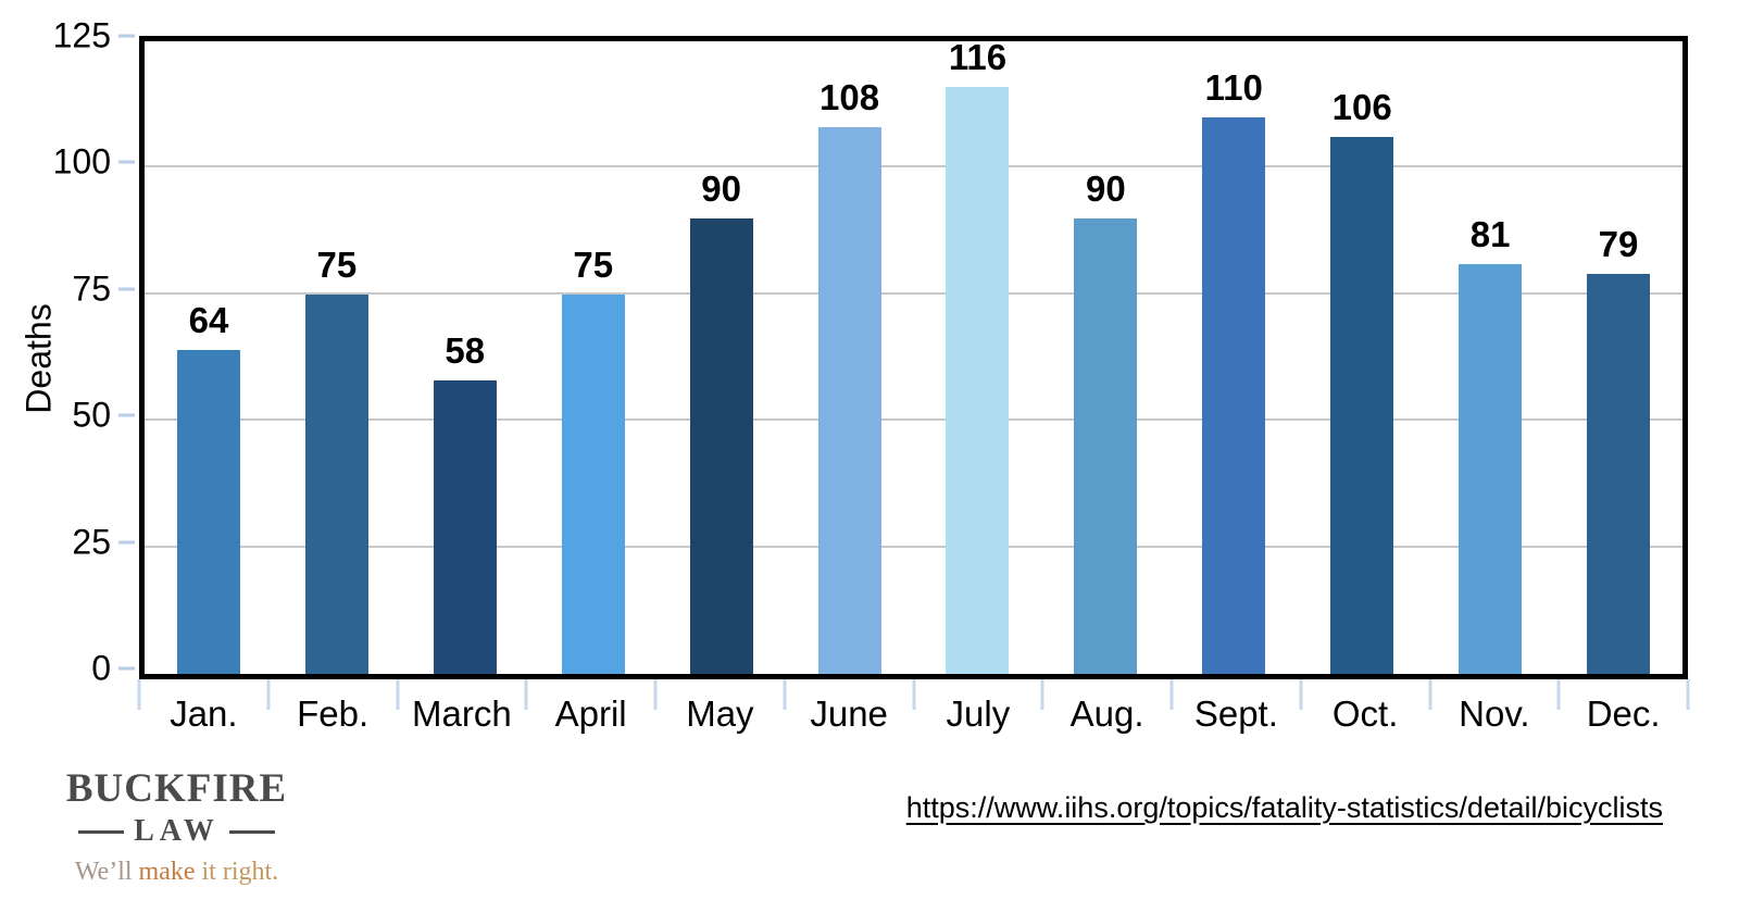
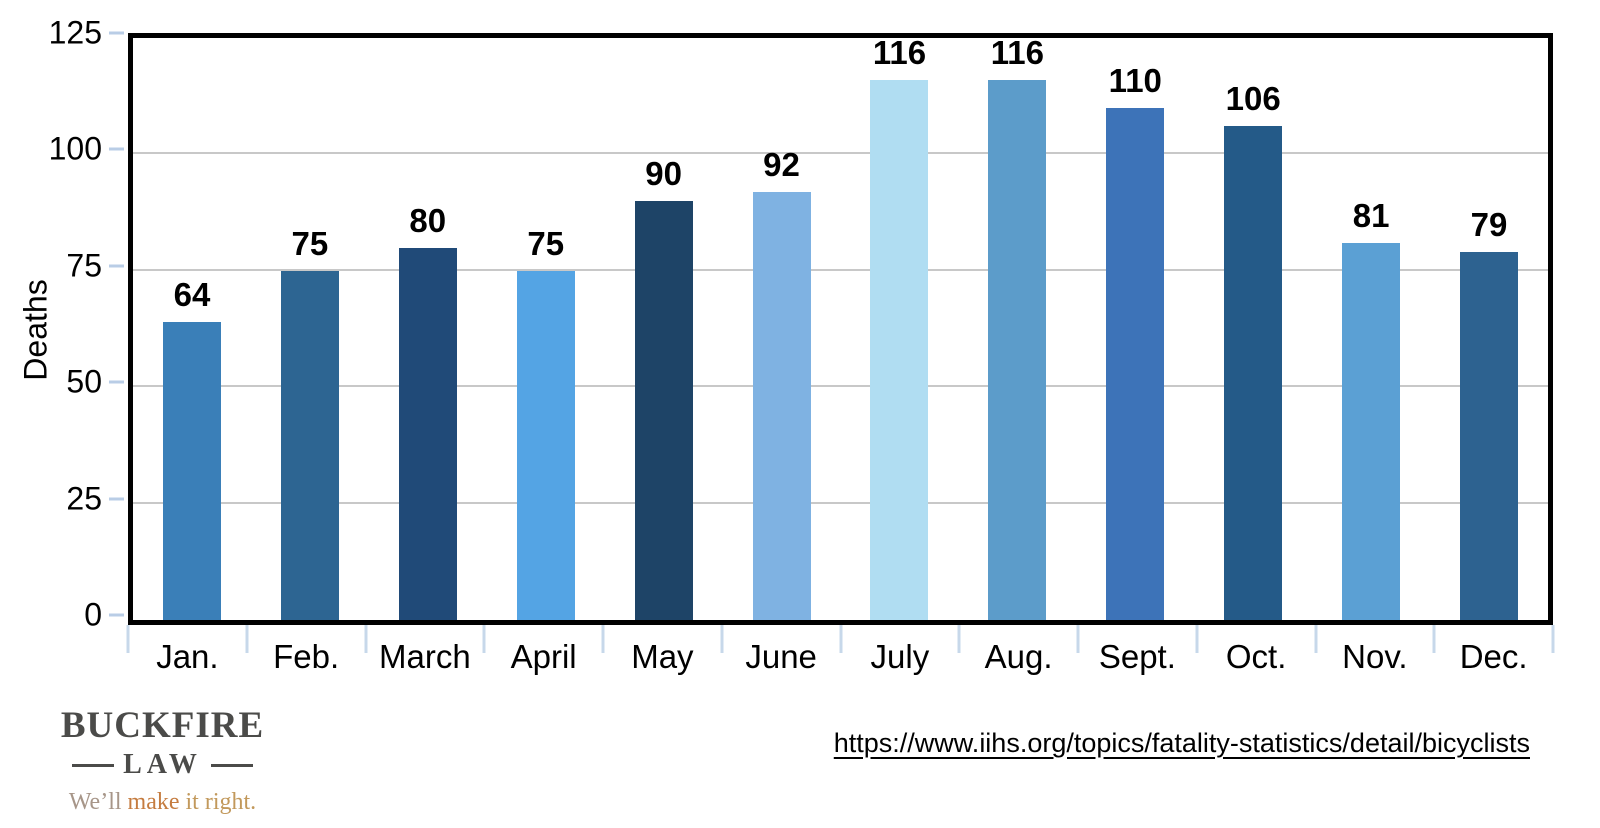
March: 58 -> 80
June: 108 -> 92
Aug.: 90 -> 116
